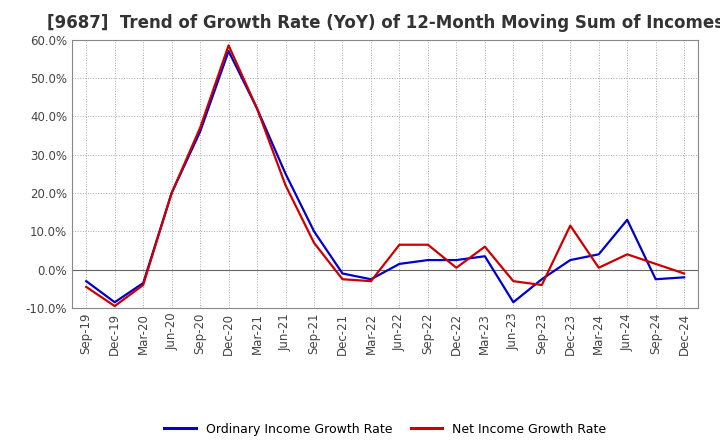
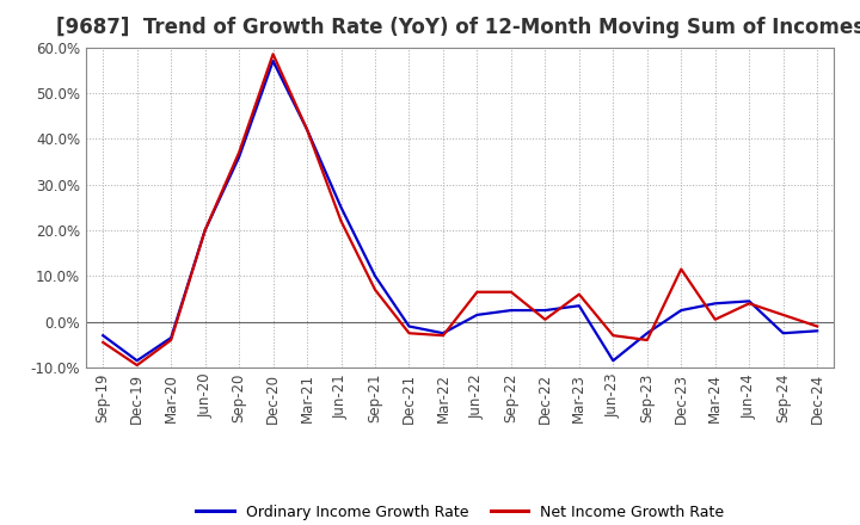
Ordinary Income Growth Rate/Jun-24: 13.0% -> 4.5%
